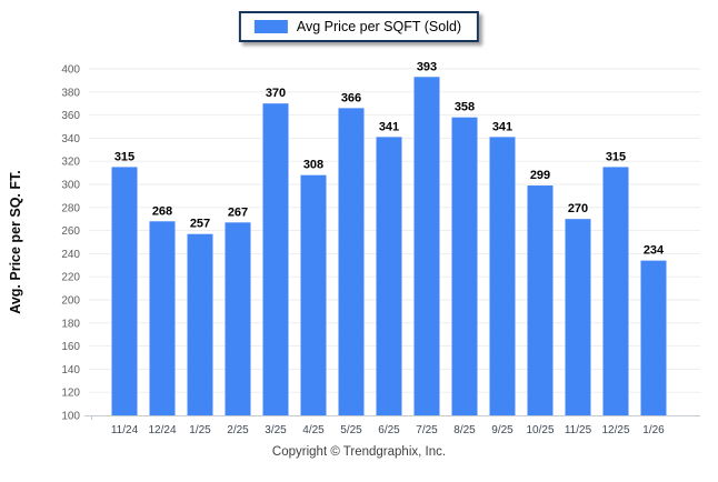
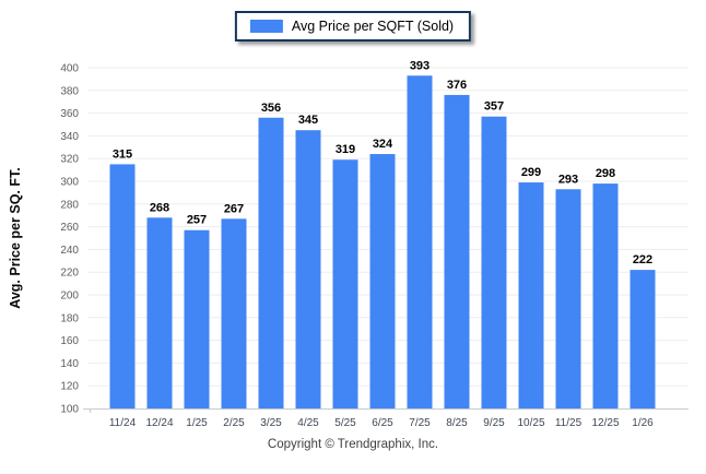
3/25: 370 -> 356
4/25: 308 -> 345
5/25: 366 -> 319
6/25: 341 -> 324
8/25: 358 -> 376
9/25: 341 -> 357
11/25: 270 -> 293
12/25: 315 -> 298
1/26: 234 -> 222
